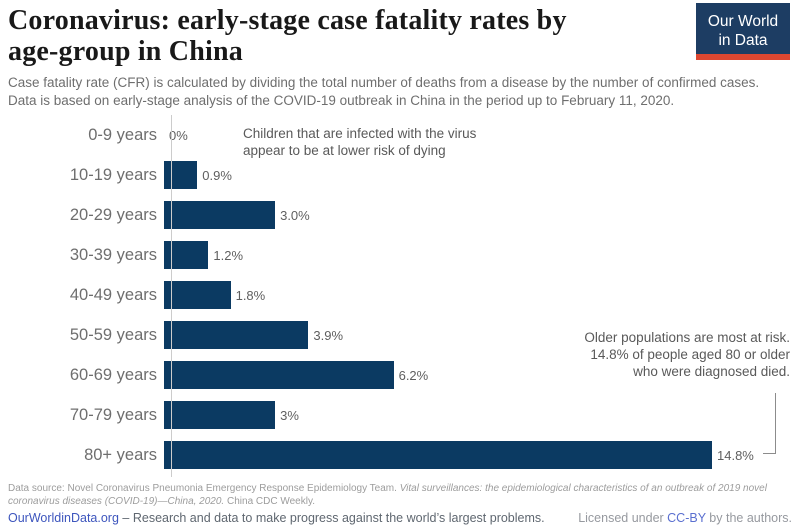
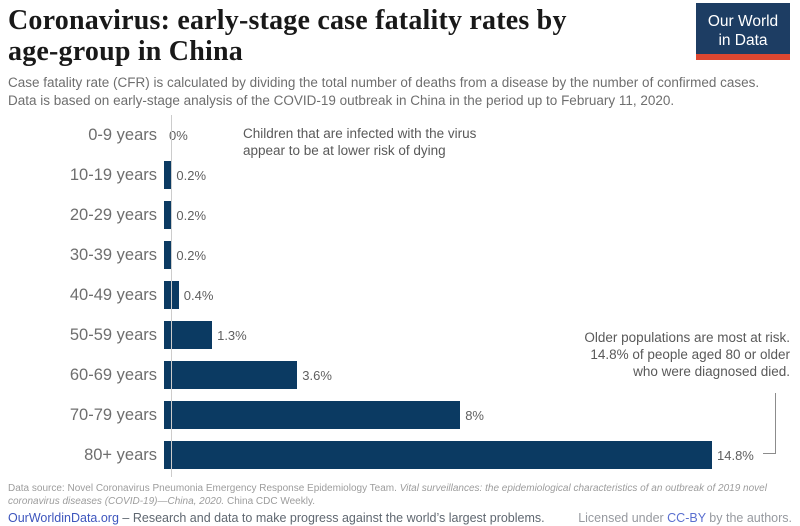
10-19 years: 0.9% -> 0.2%
20-29 years: 3.0% -> 0.2%
30-39 years: 1.2% -> 0.2%
40-49 years: 1.8% -> 0.4%
50-59 years: 3.9% -> 1.3%
60-69 years: 6.2% -> 3.6%
70-79 years: 3% -> 8%
